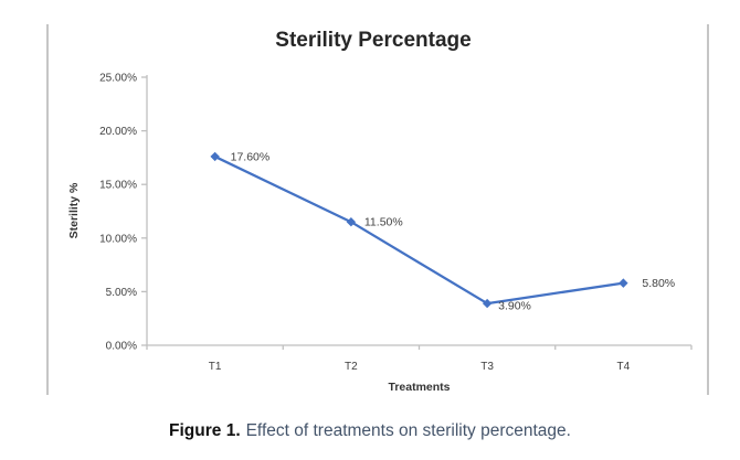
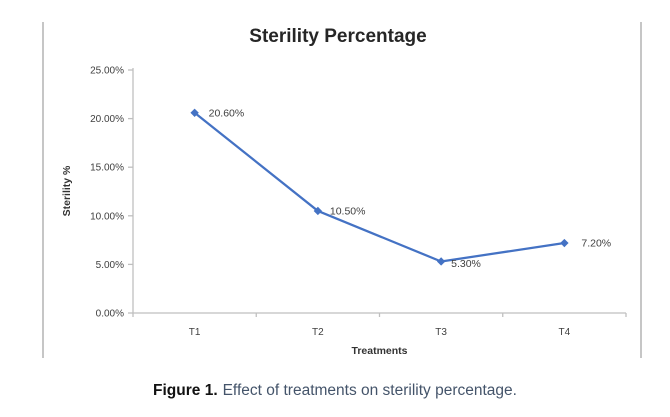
T1: 17.60% -> 20.60%
T2: 11.50% -> 10.50%
T3: 3.90% -> 5.30%
T4: 5.80% -> 7.20%
